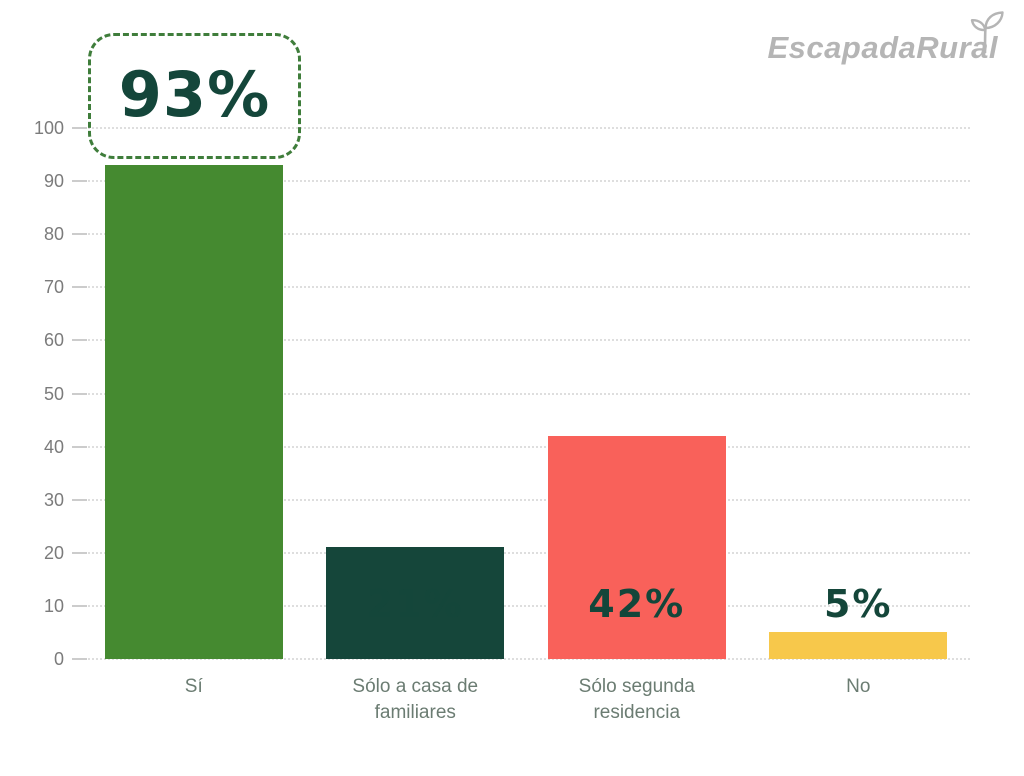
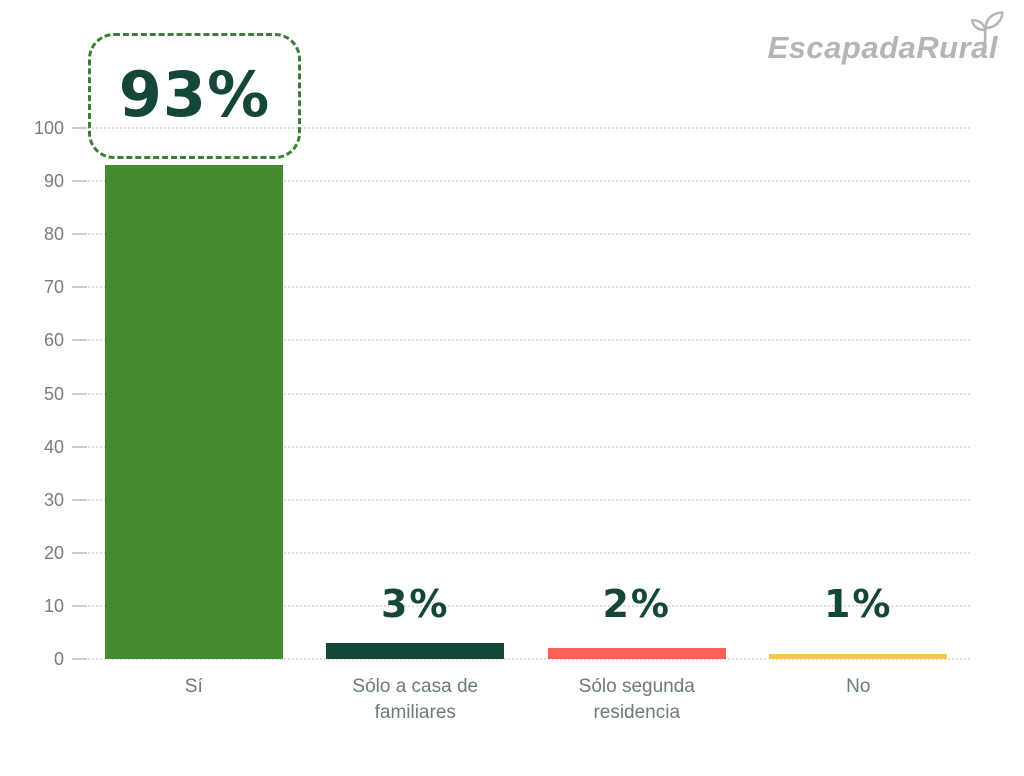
Sólo a casa de familiares: 21% -> 3%
Sólo segunda residencia: 42% -> 2%
No: 5% -> 1%
